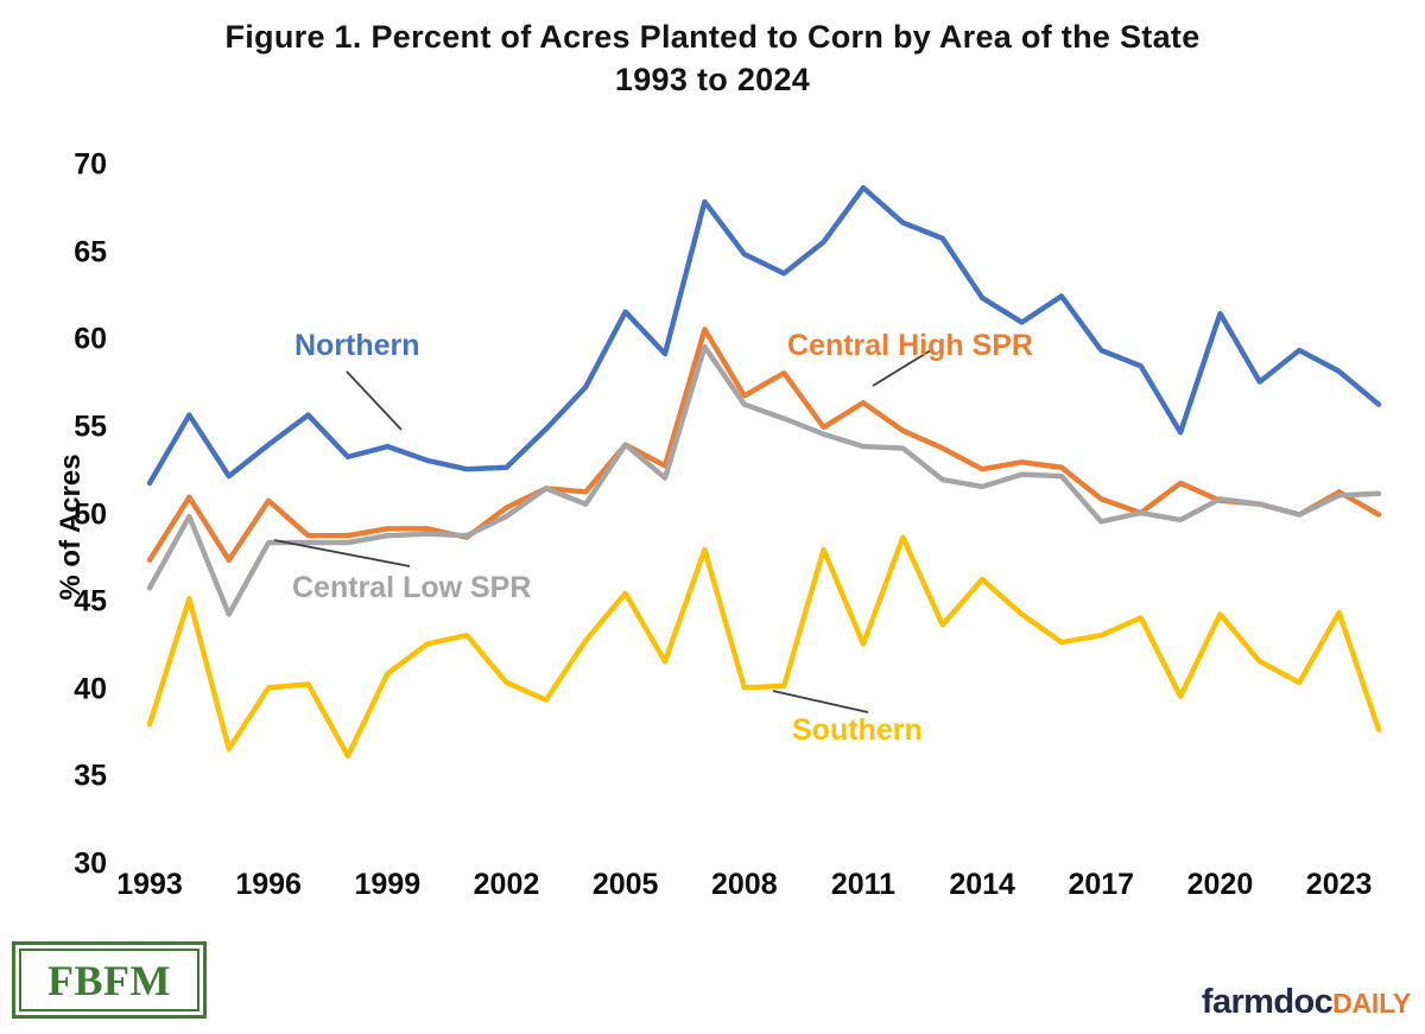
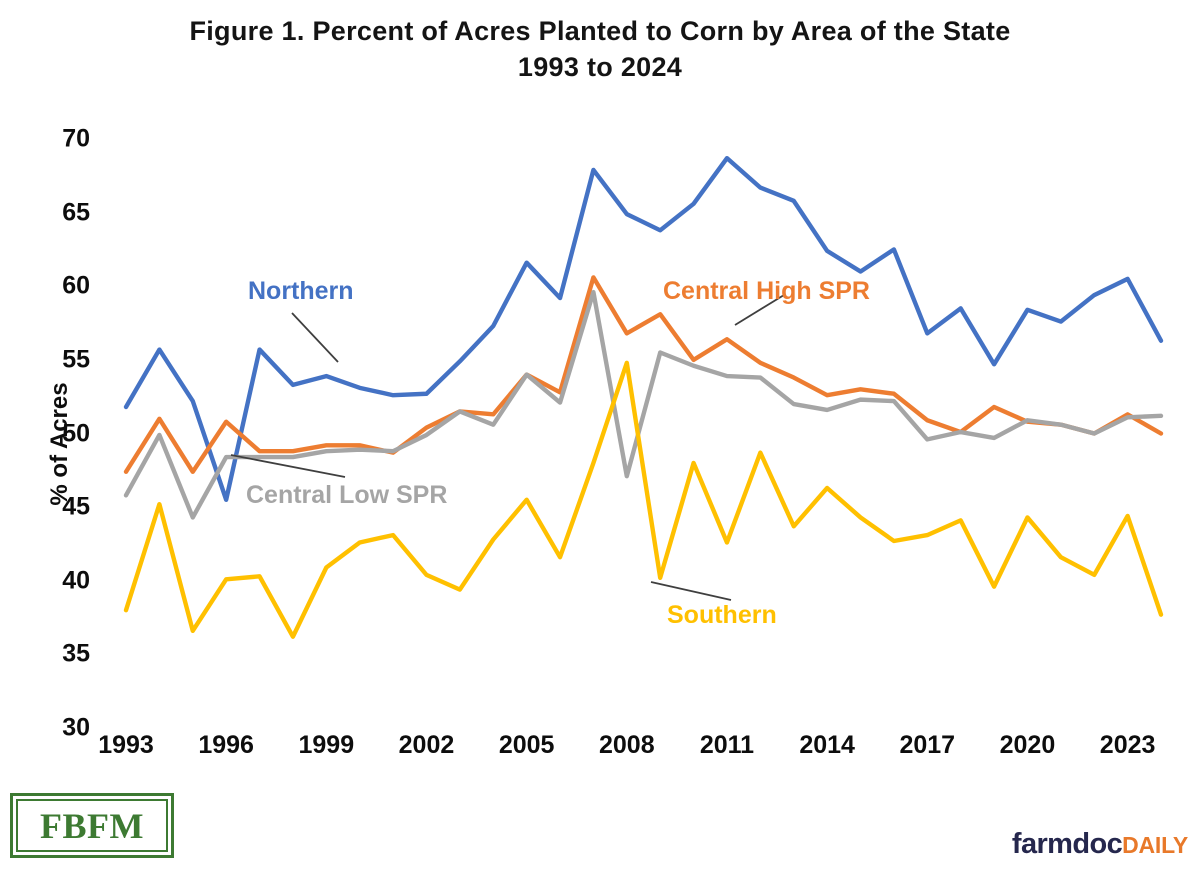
Northern/1996: 54.0 -> 45.5
Central Low SPR/2008: 56.3 -> 47.1
Southern/2008: 40.1 -> 54.8
Northern/2017: 59.4 -> 56.8
Northern/2020: 61.5 -> 58.4
Northern/2023: 58.2 -> 60.5
